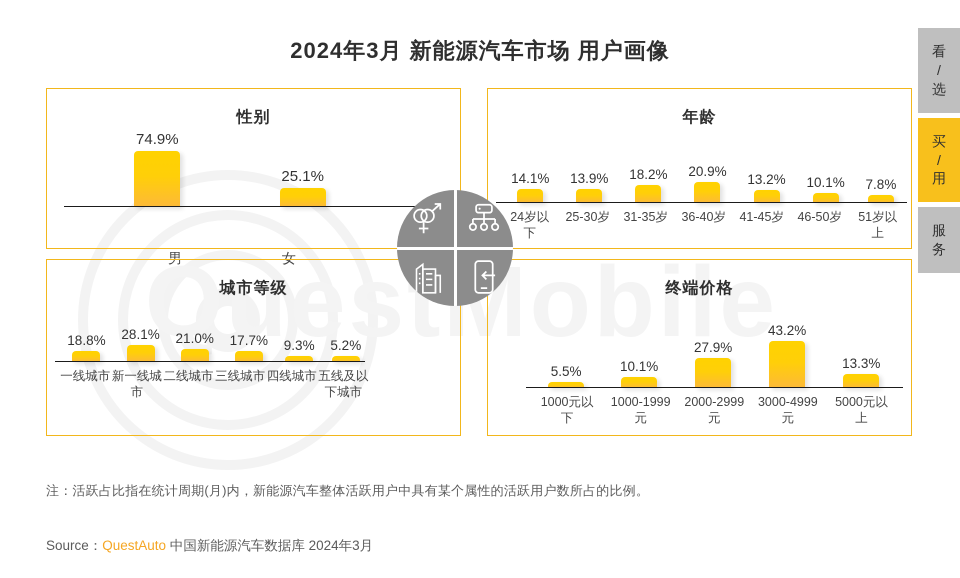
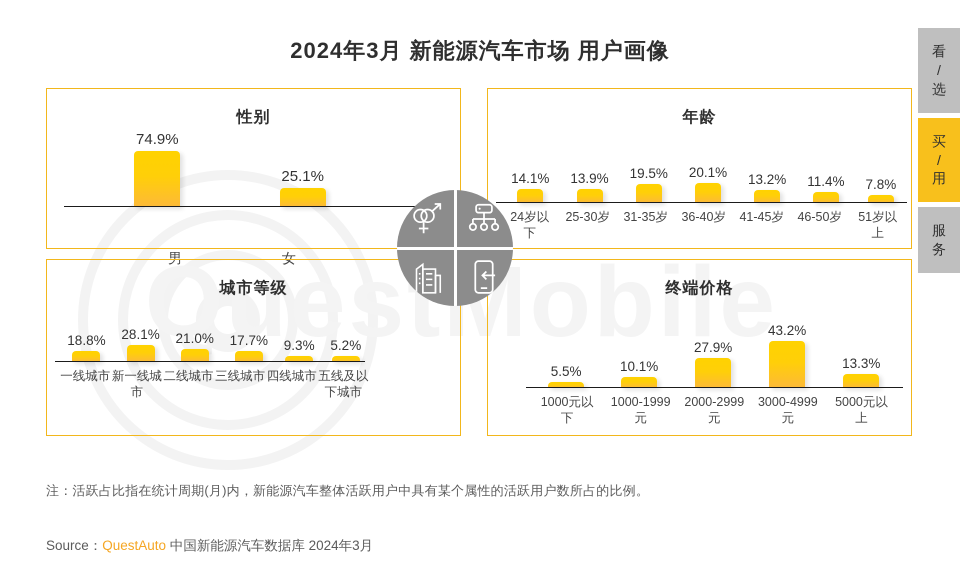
年龄/31-35岁: 18.2% -> 19.5%
年龄/36-40岁: 20.9% -> 20.1%
年龄/46-50岁: 10.1% -> 11.4%
